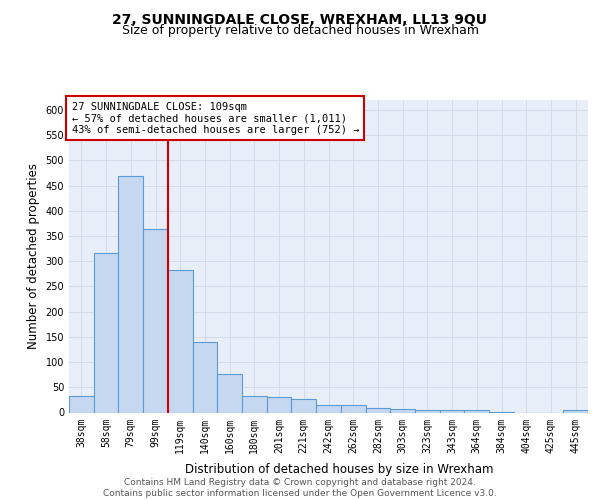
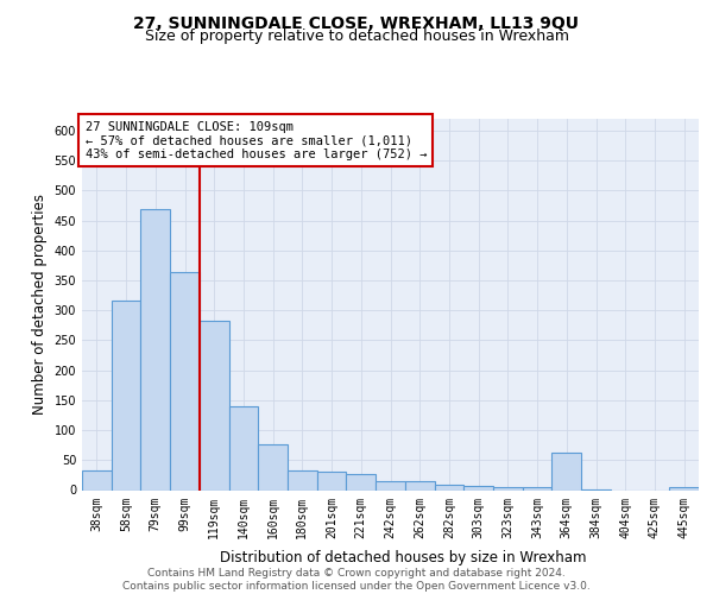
364sqm: 4 -> 62
